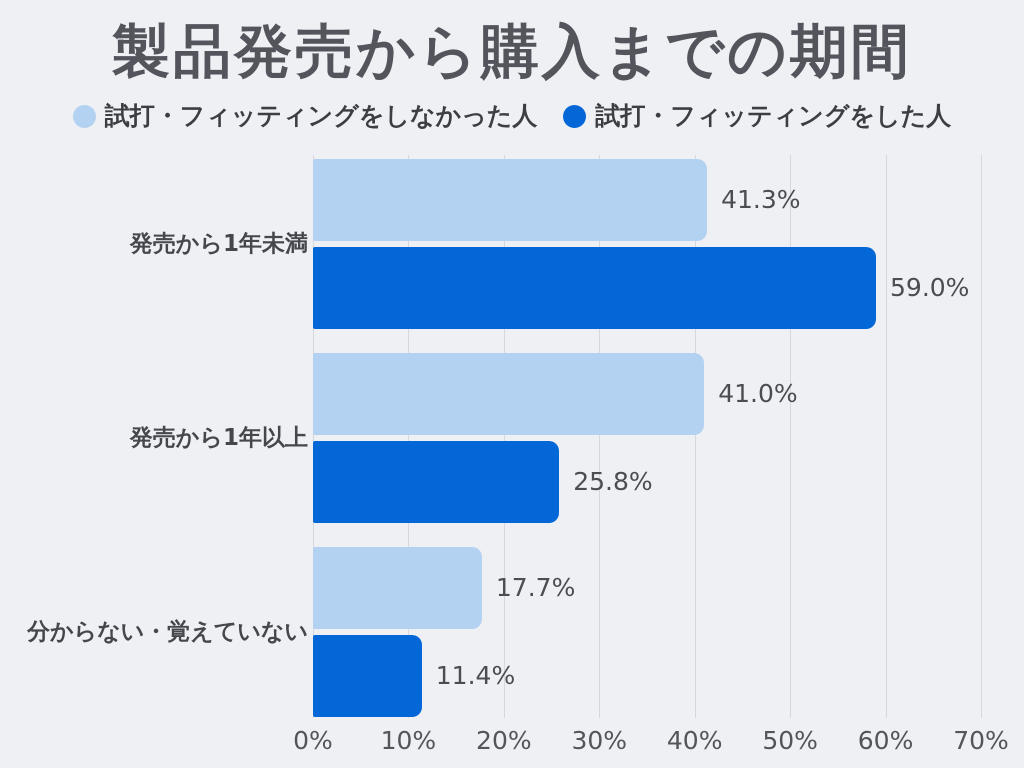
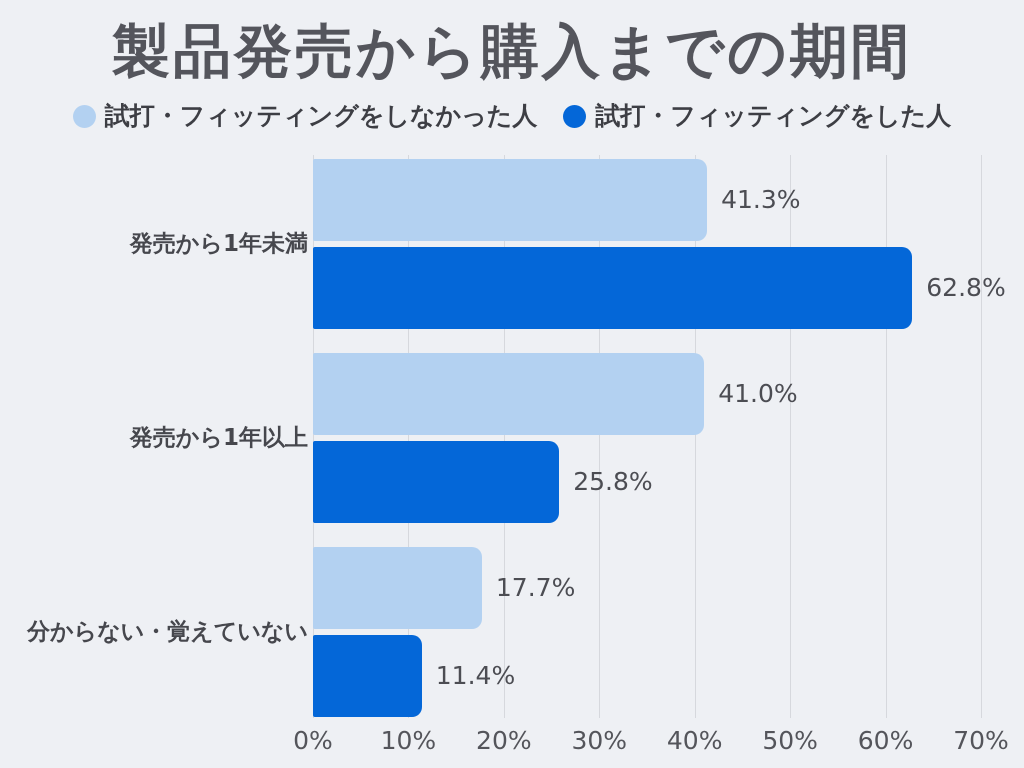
試打・フィッティングをした人/発売から1年未満: 59.0% -> 62.8%
